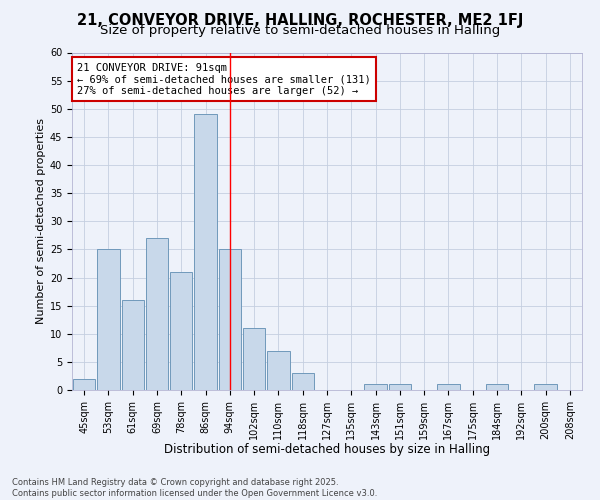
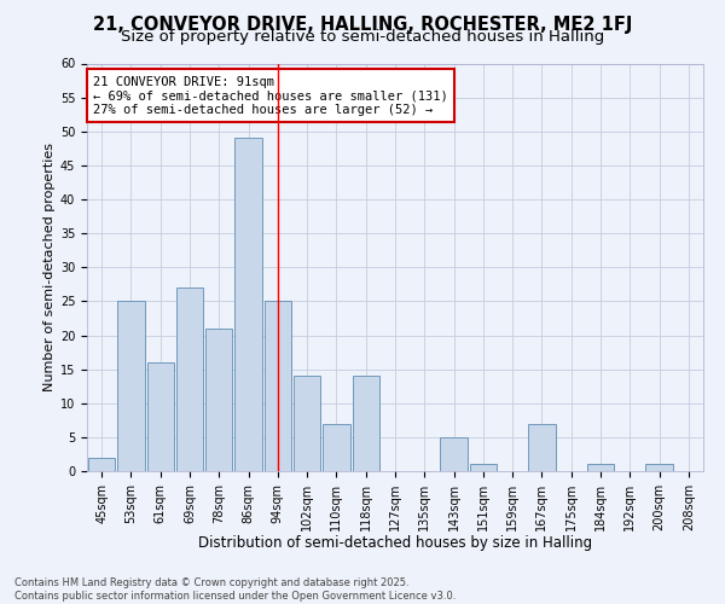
102sqm: 11 -> 14
118sqm: 3 -> 14
143sqm: 1 -> 5
167sqm: 1 -> 7
